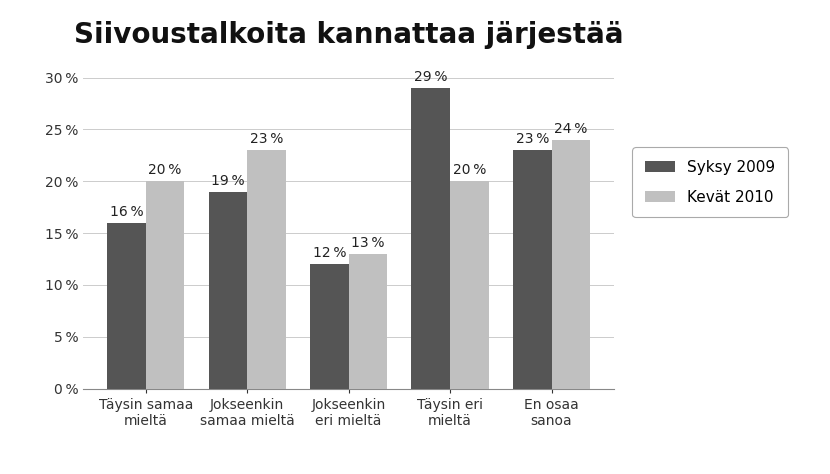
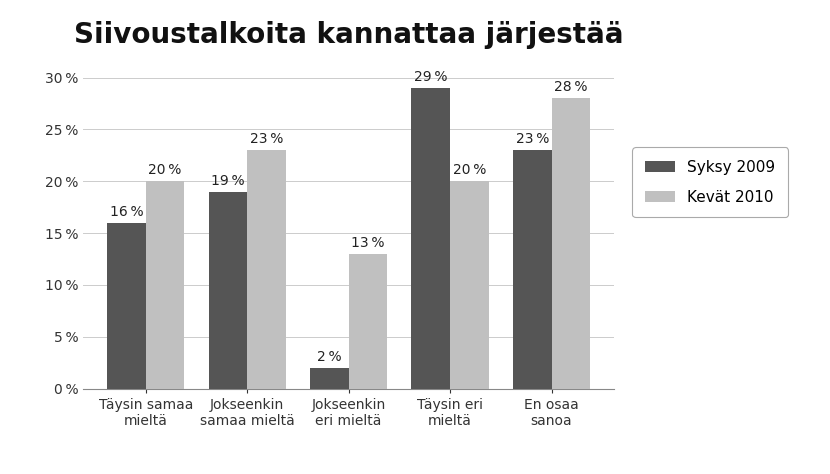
Syksy 2009/Jokseenkin eri mieltä: 12 -> 2
Kevät 2010/En osaa sanoa: 24 -> 28
